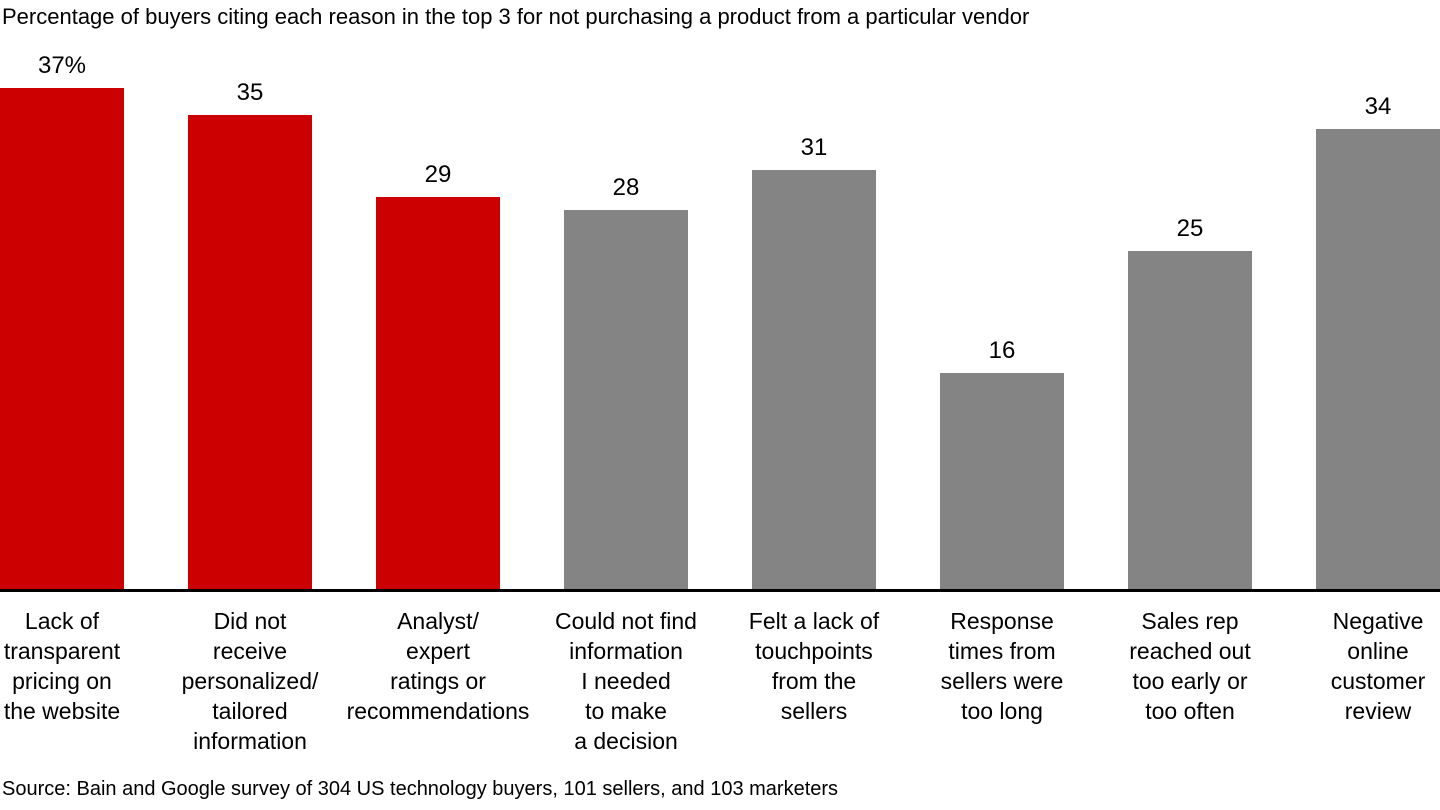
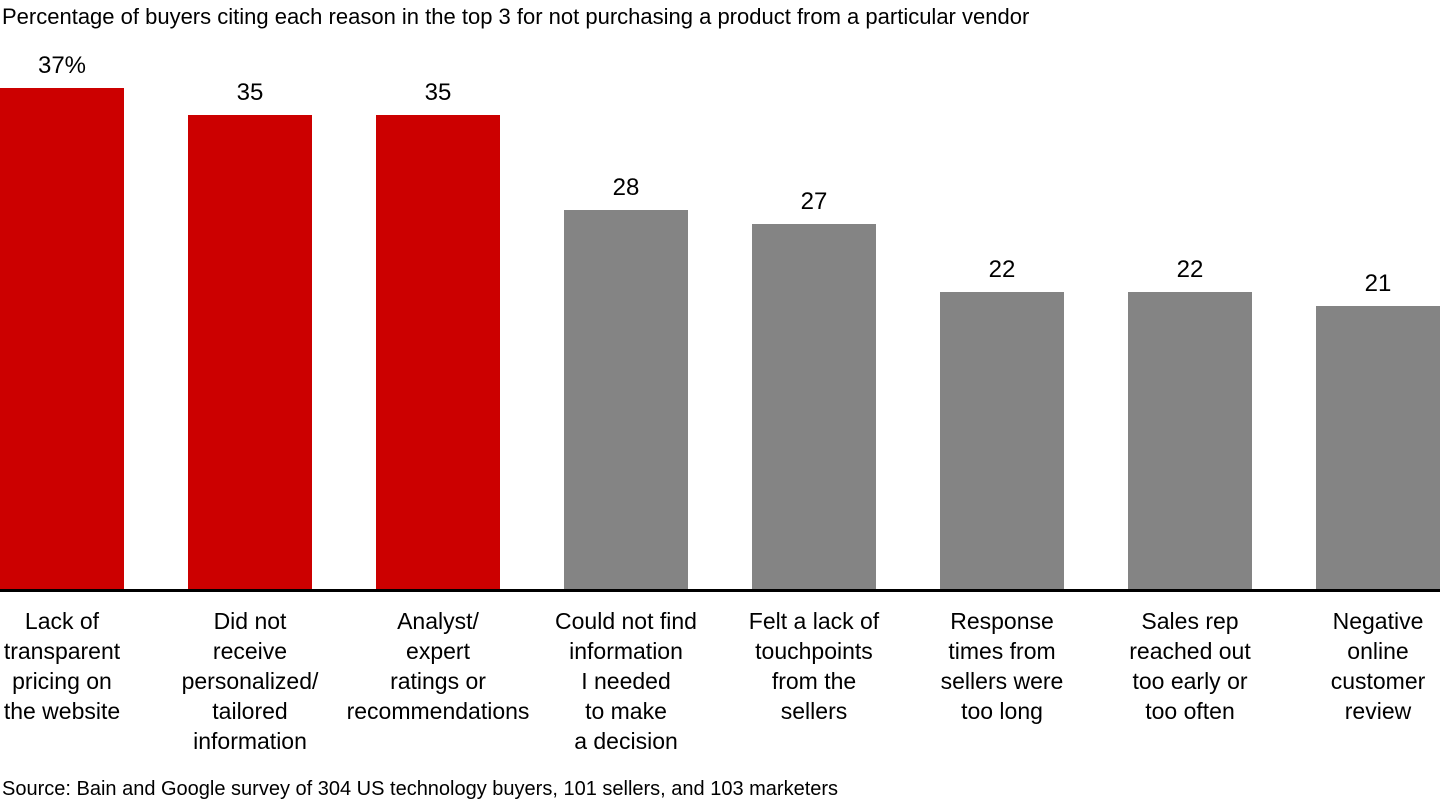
Analyst/ expert ratings or recommendations: 29 -> 35
Felt a lack of touchpoints from the sellers: 31 -> 27
Response times from sellers were too long: 16 -> 22
Sales rep reached out too early or too often: 25 -> 22
Negative online customer review: 34 -> 21
